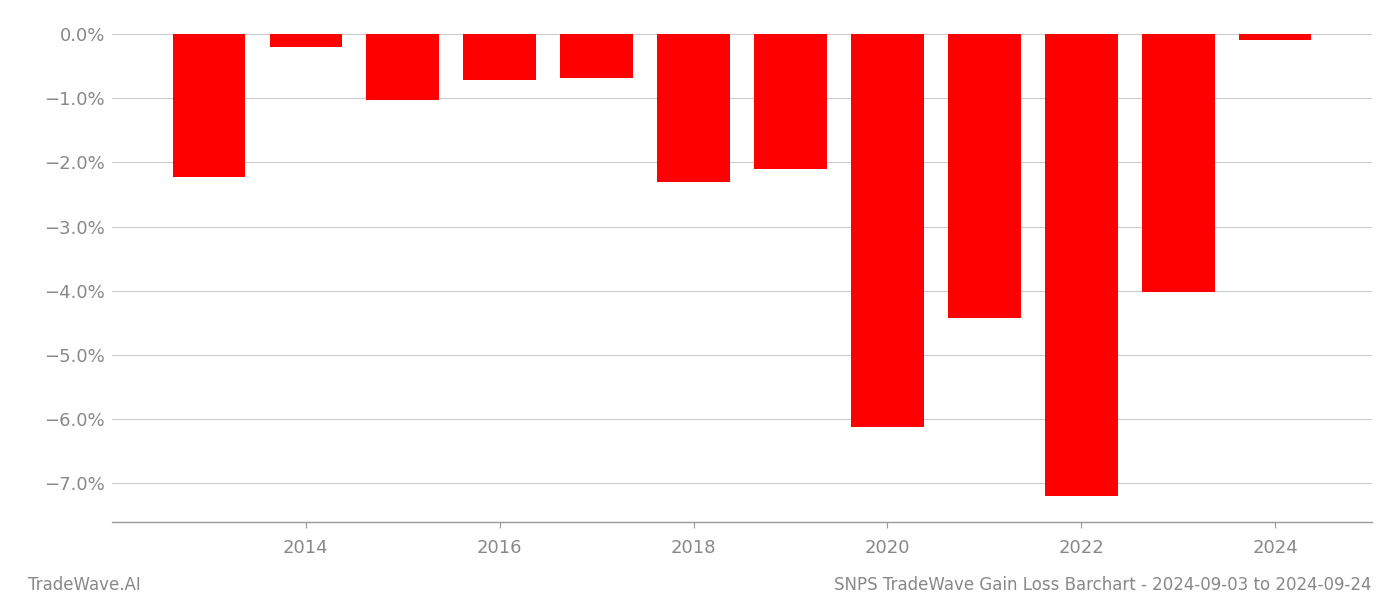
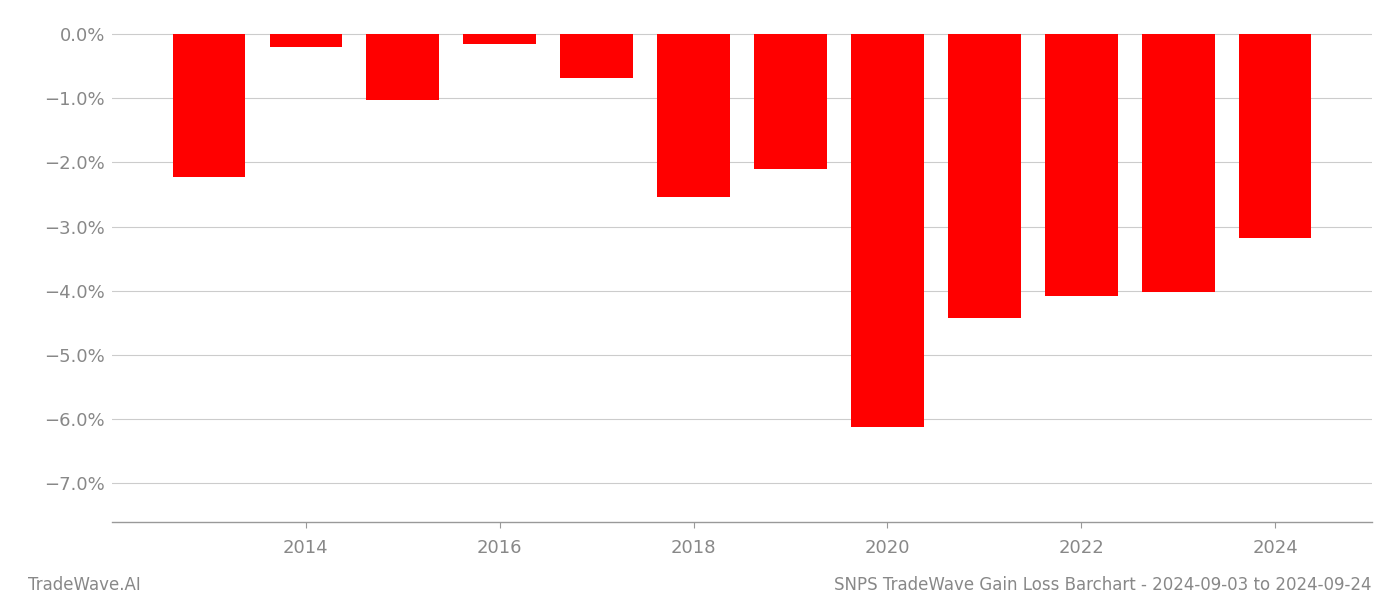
2016: -0.72% -> -0.16%
2018: -2.30% -> -2.54%
2022: -7.20% -> -4.08%
2024: -0.10% -> -3.18%
